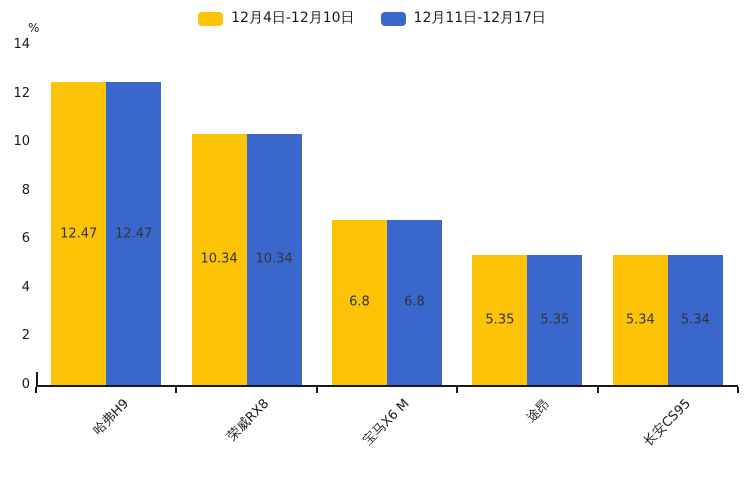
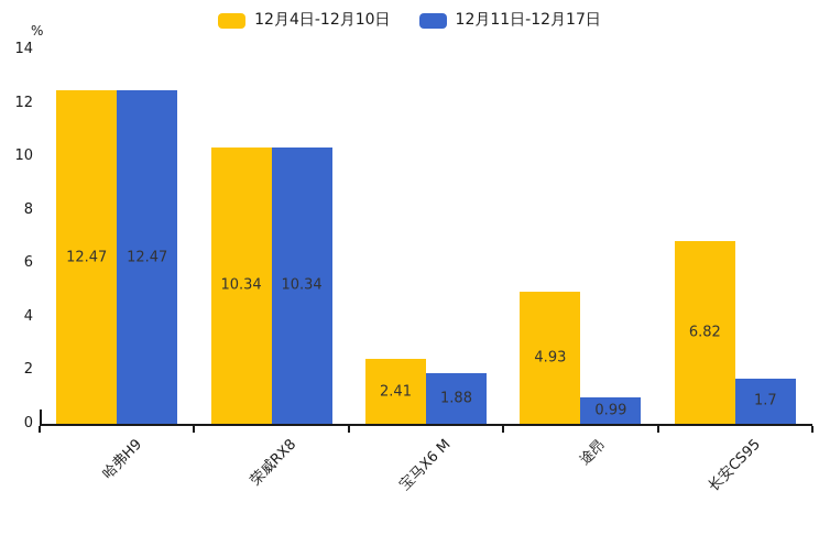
12月4日-12月10日/宝马X6 M: 6.8 -> 2.41
12月11日-12月17日/宝马X6 M: 6.8 -> 1.88
12月4日-12月10日/途昂: 5.35 -> 4.93
12月11日-12月17日/途昂: 5.35 -> 0.99
12月4日-12月10日/长安CS95: 5.34 -> 6.82
12月11日-12月17日/长安CS95: 5.34 -> 1.7
